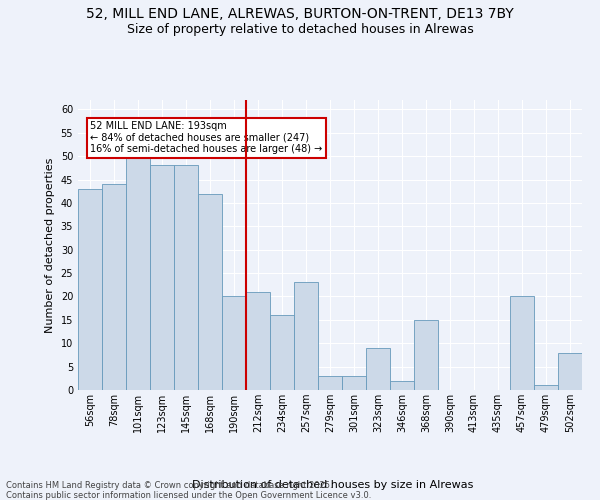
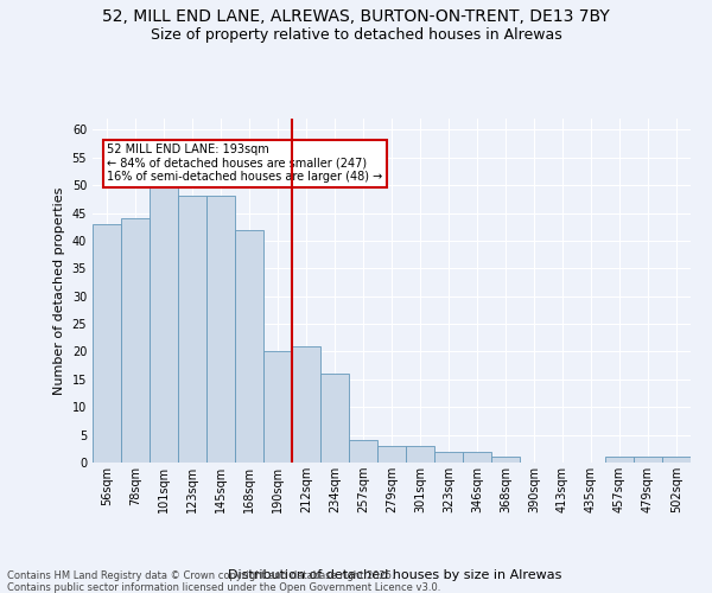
257sqm: 23 -> 4
323sqm: 9 -> 2
368sqm: 15 -> 1
457sqm: 20 -> 1
502sqm: 8 -> 1
